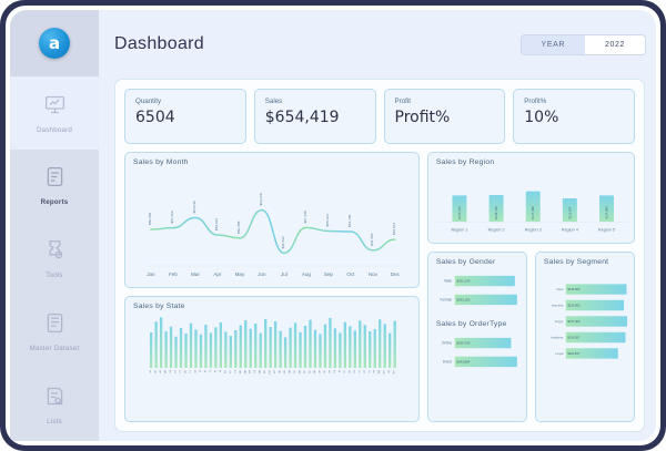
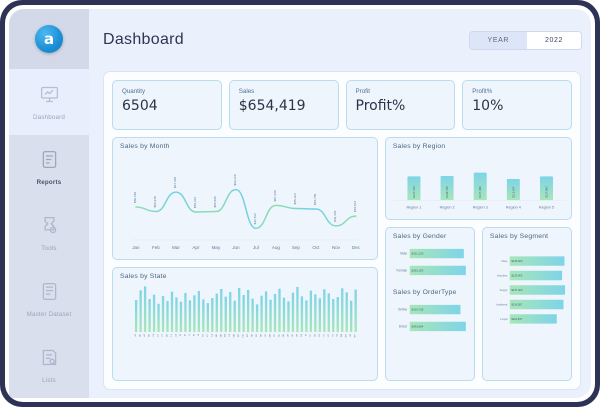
Sales by Month/Feb: $57,269 -> $52,948
Sales by Month/Mar: $64,030 -> $67,298
Sales by Month/May: $50,458 -> $52,895
